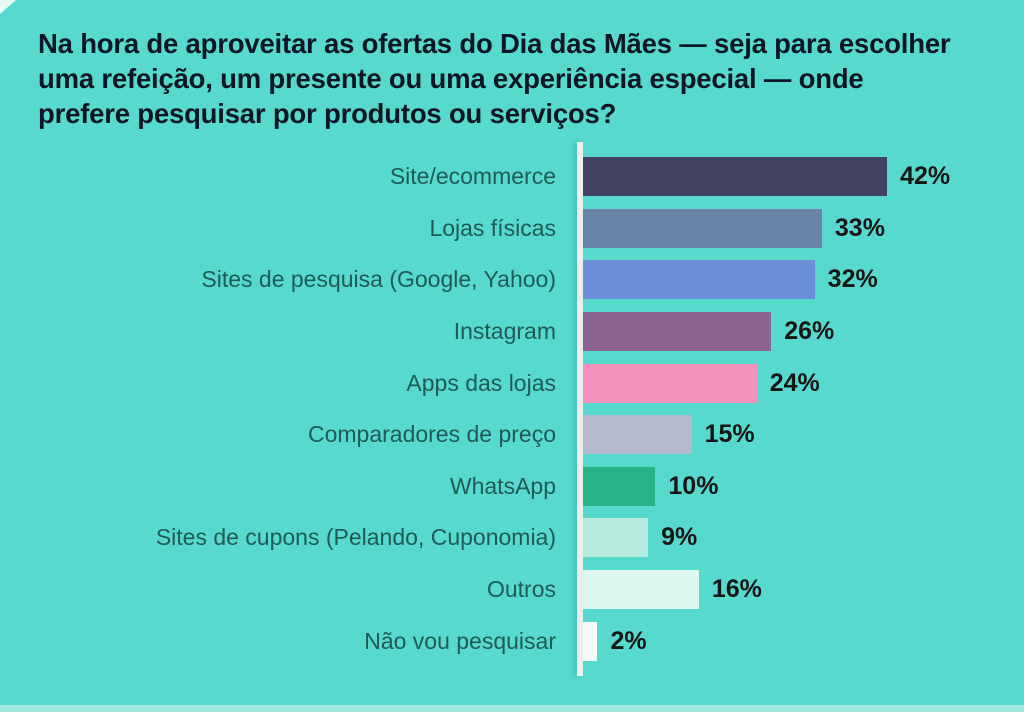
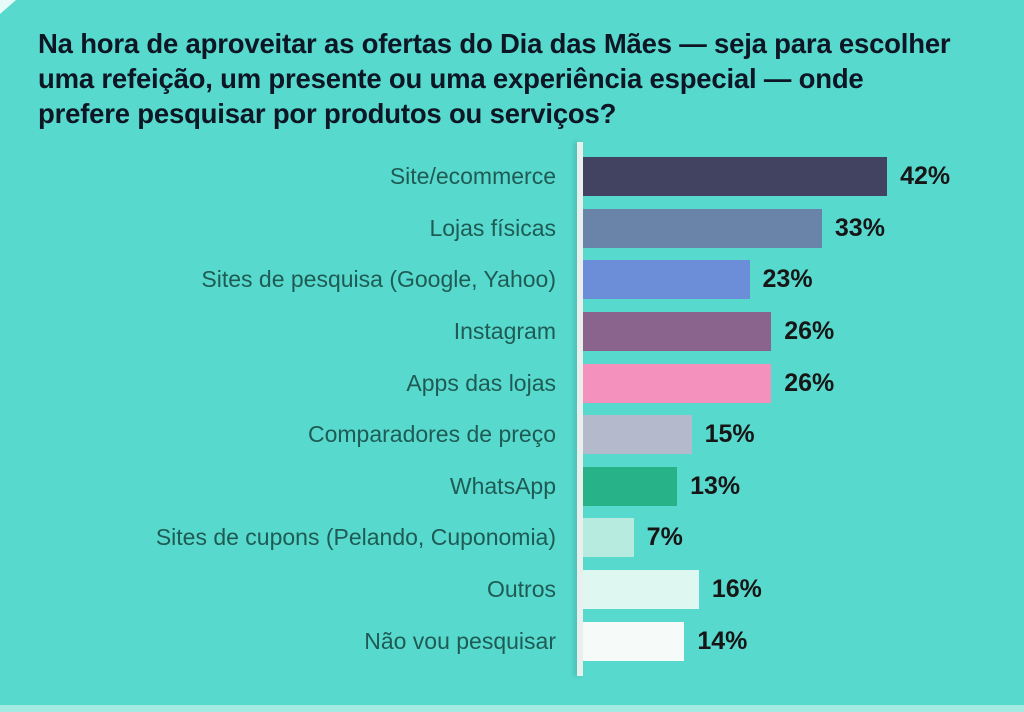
Sites de pesquisa (Google, Yahoo): 32% -> 23%
Apps das lojas: 24% -> 26%
WhatsApp: 10% -> 13%
Sites de cupons (Pelando, Cuponomia): 9% -> 7%
Não vou pesquisar: 2% -> 14%
